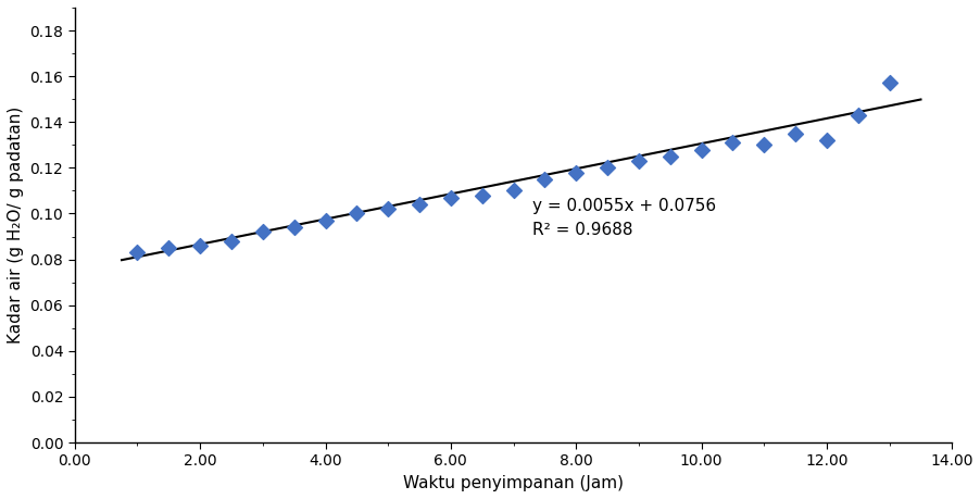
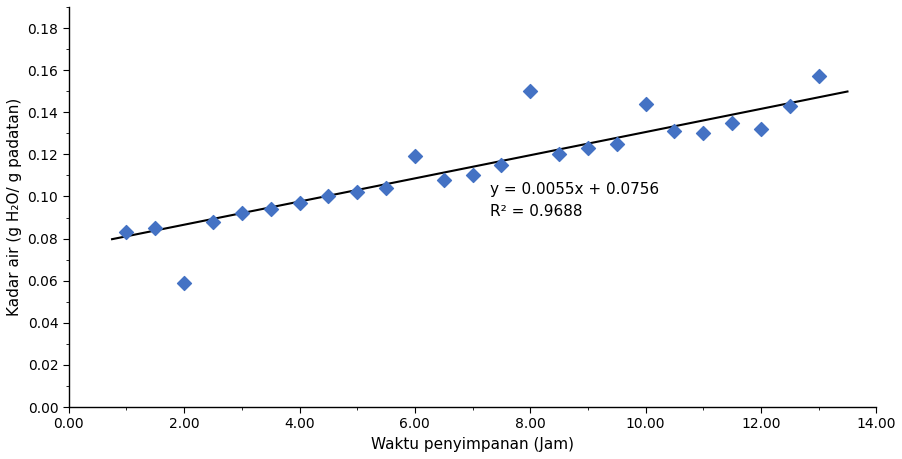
2.00: 0.086 -> 0.059
6.00: 0.107 -> 0.119
8.00: 0.118 -> 0.150
10.00: 0.128 -> 0.144
